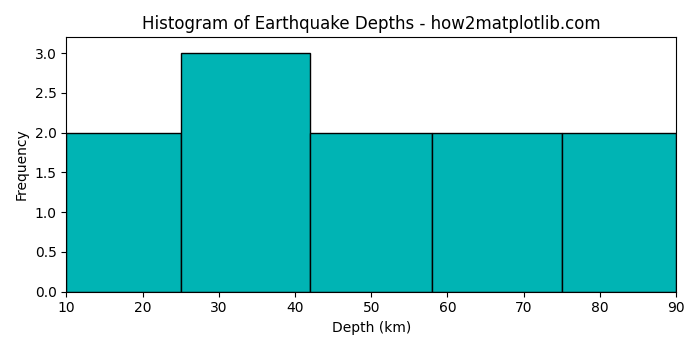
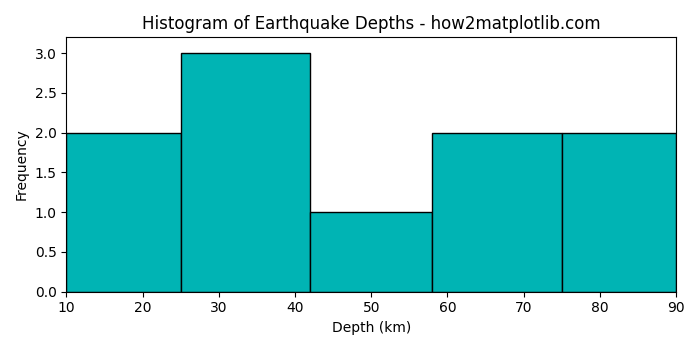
50: 2 -> 1
